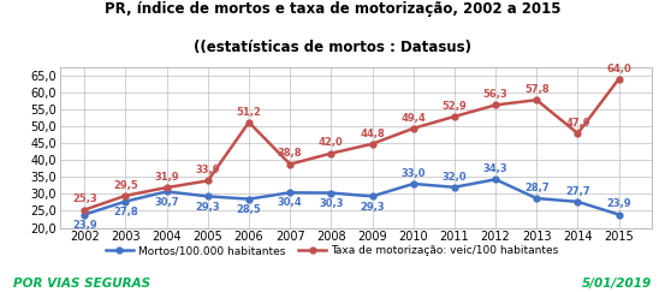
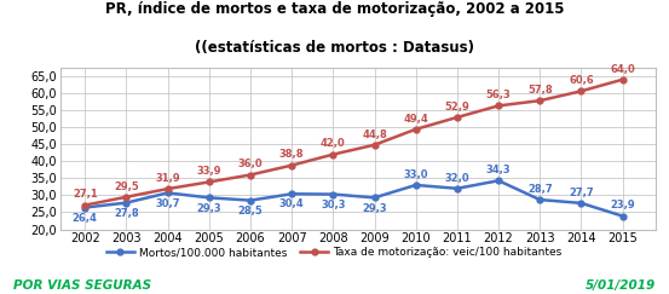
Mortos/100.000 habitantes/2002: 23,9 -> 26,4
Taxa de motorização: veic/100 habitantes/2002: 25,3 -> 27,1
Taxa de motorização: veic/100 habitantes/2006: 51,2 -> 36,0
Taxa de motorização: veic/100 habitantes/2014: 47,9 -> 60,6
